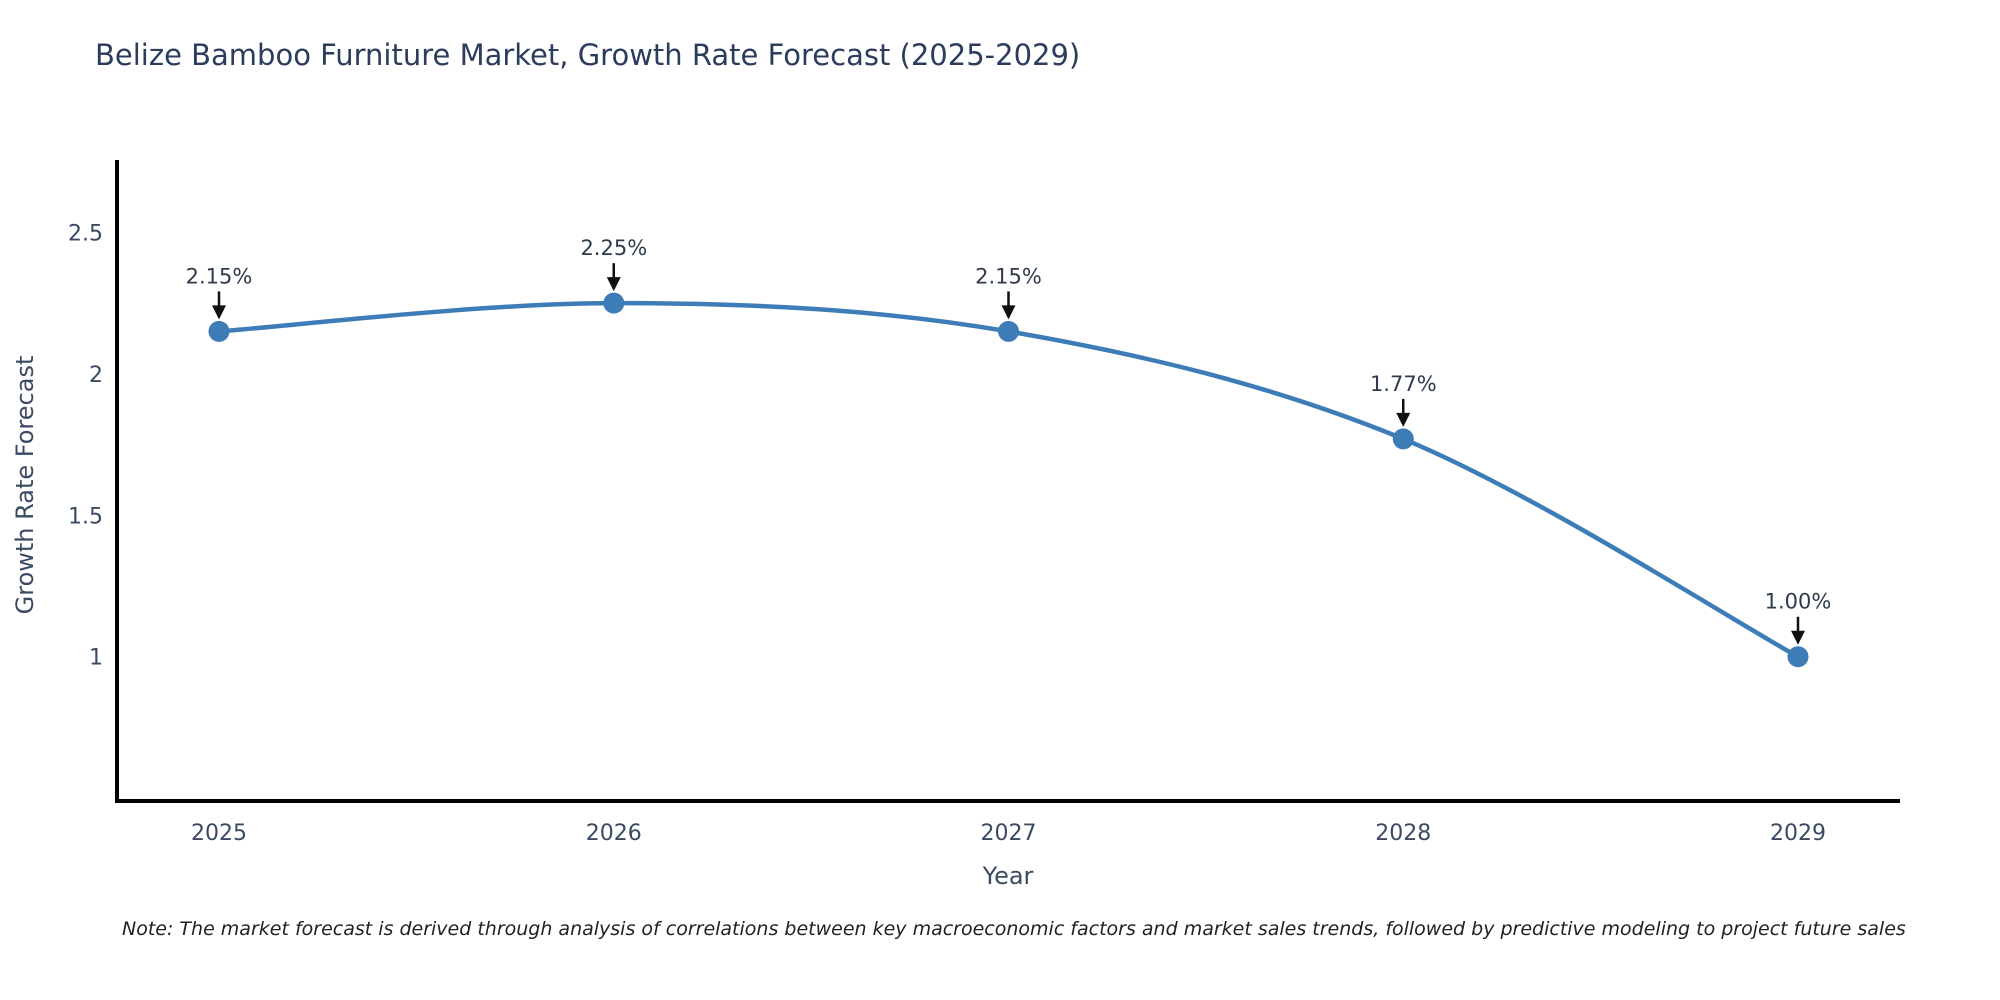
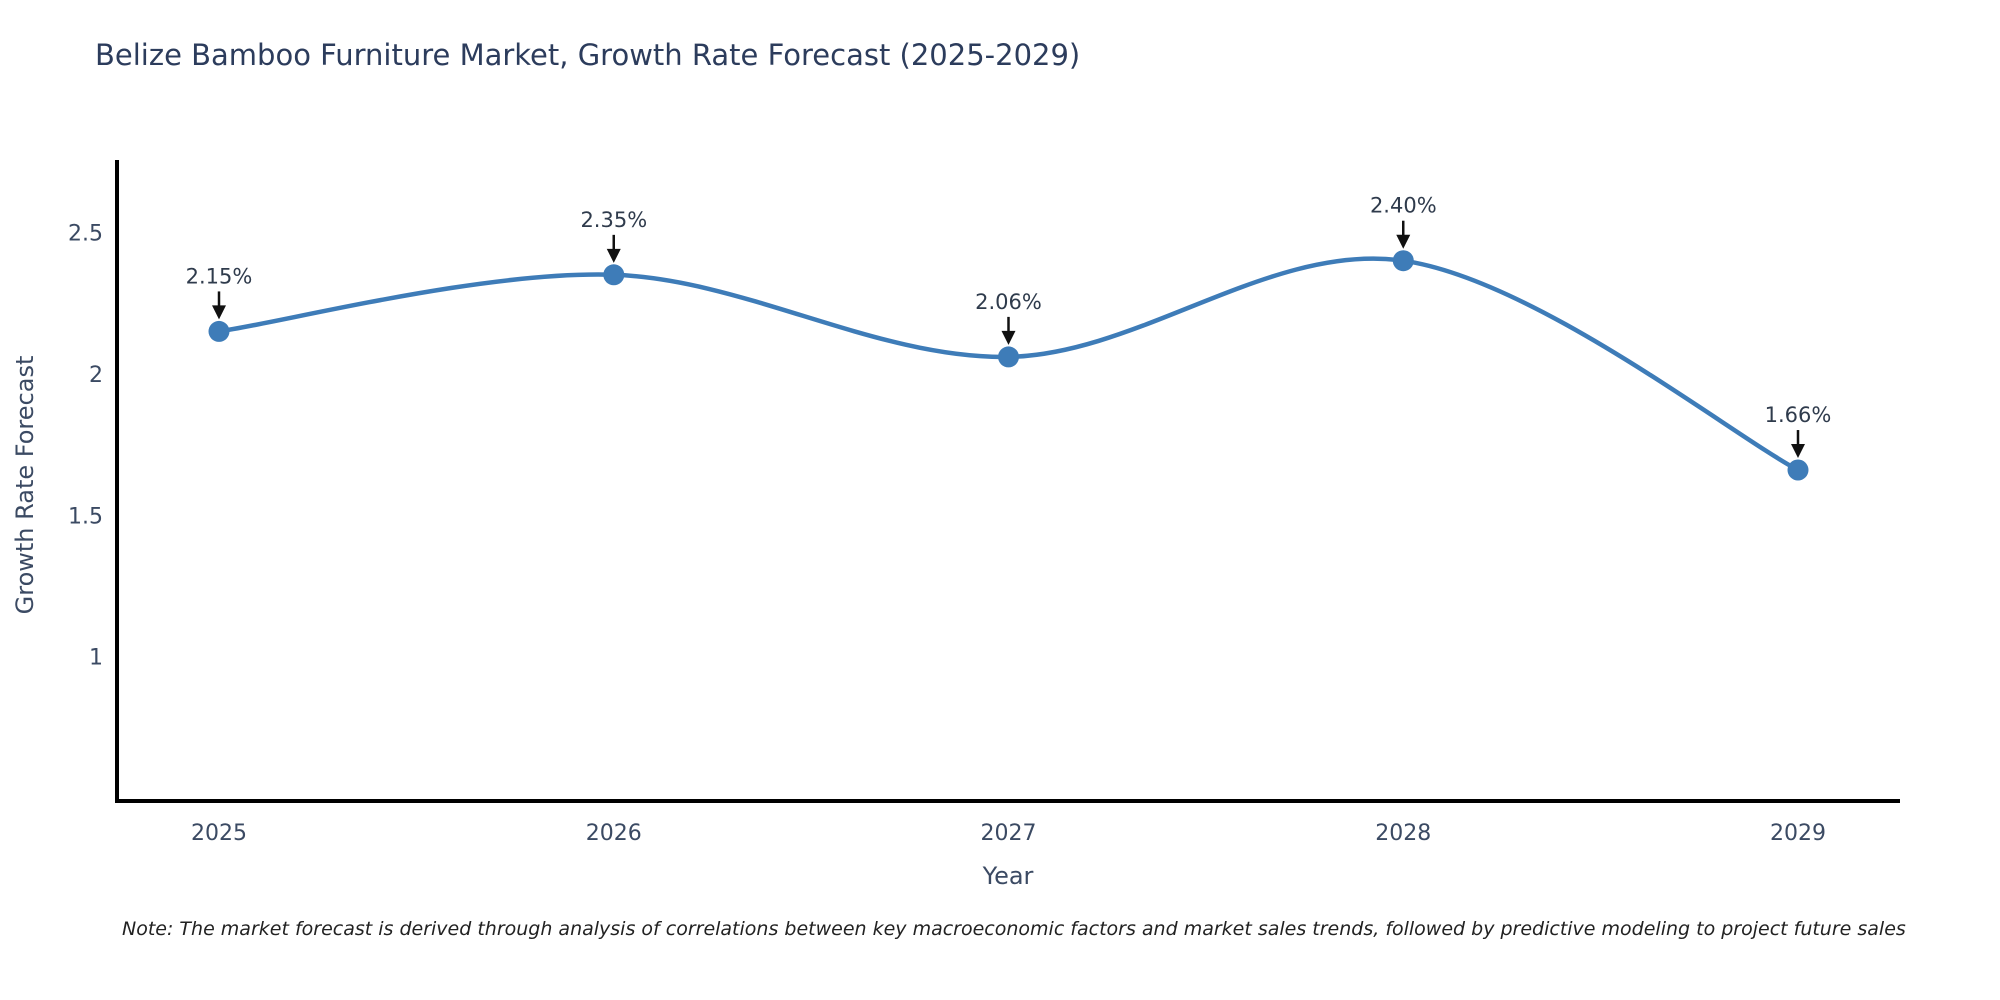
2026: 2.25% -> 2.35%
2027: 2.15% -> 2.06%
2028: 1.77% -> 2.40%
2029: 1.00% -> 1.66%
